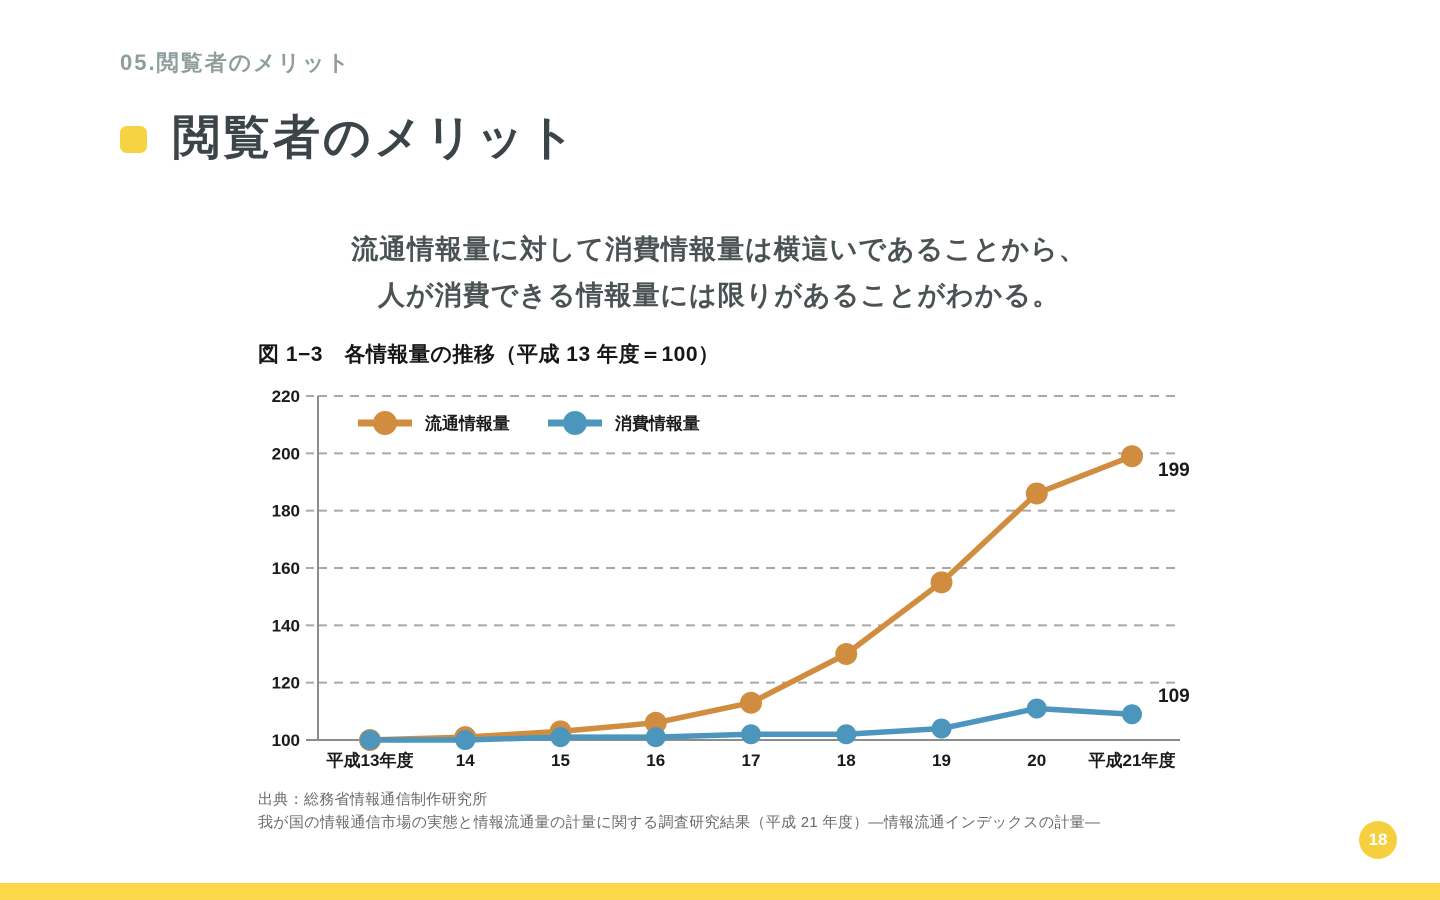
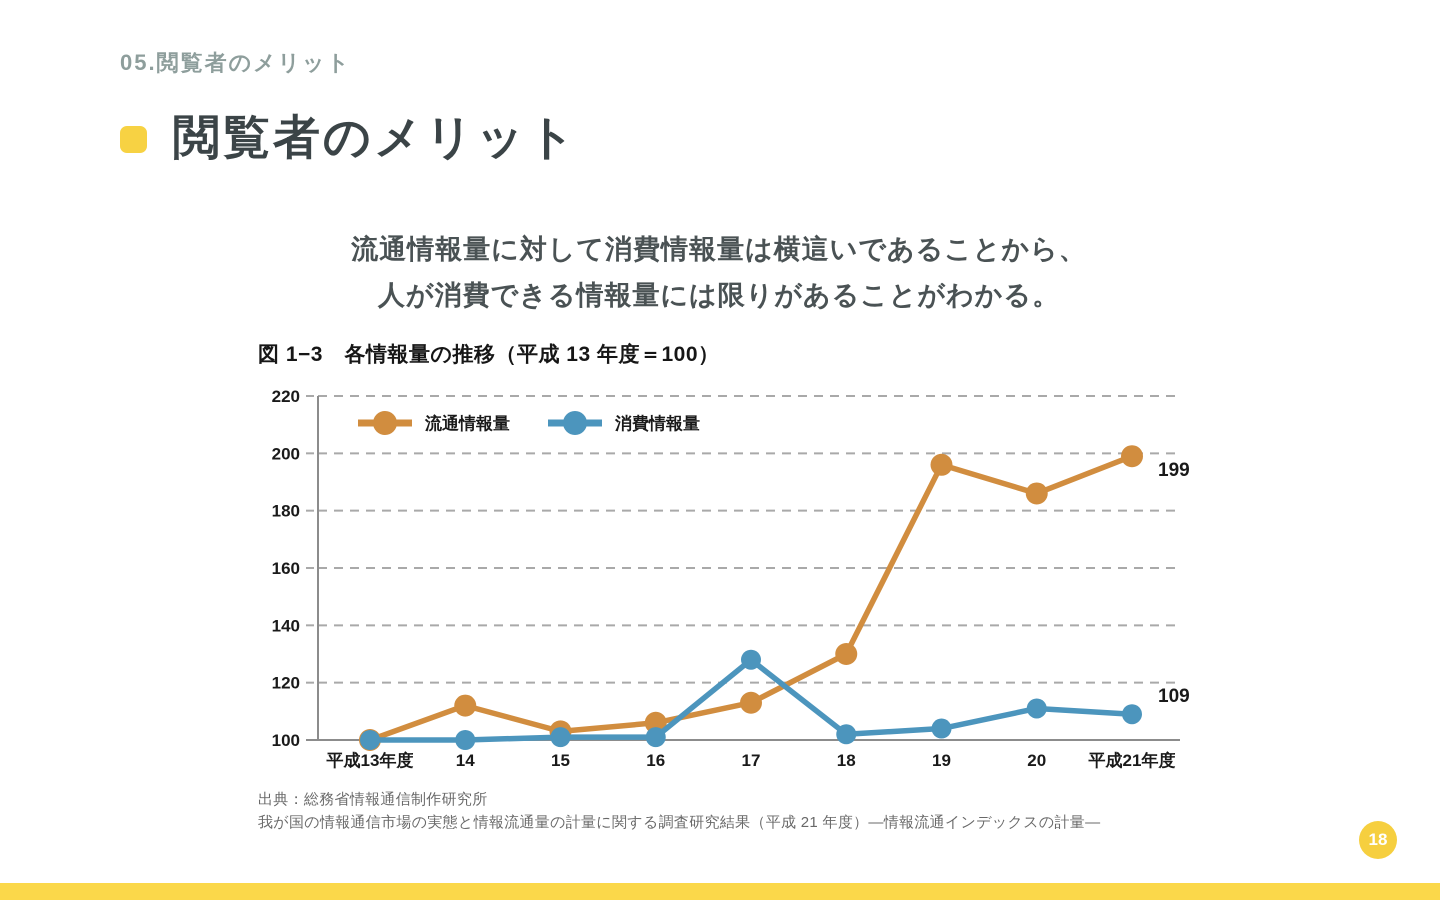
流通情報量/14: 101 -> 112
消費情報量/17: 102 -> 128
流通情報量/19: 155 -> 196
